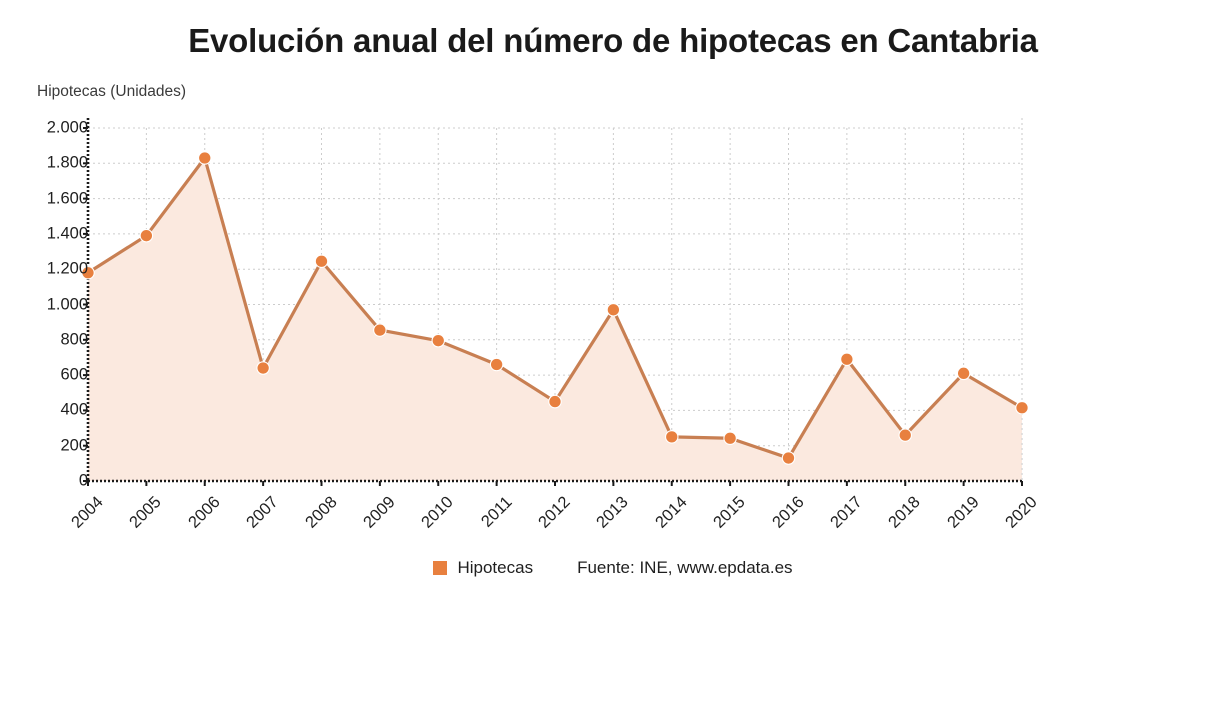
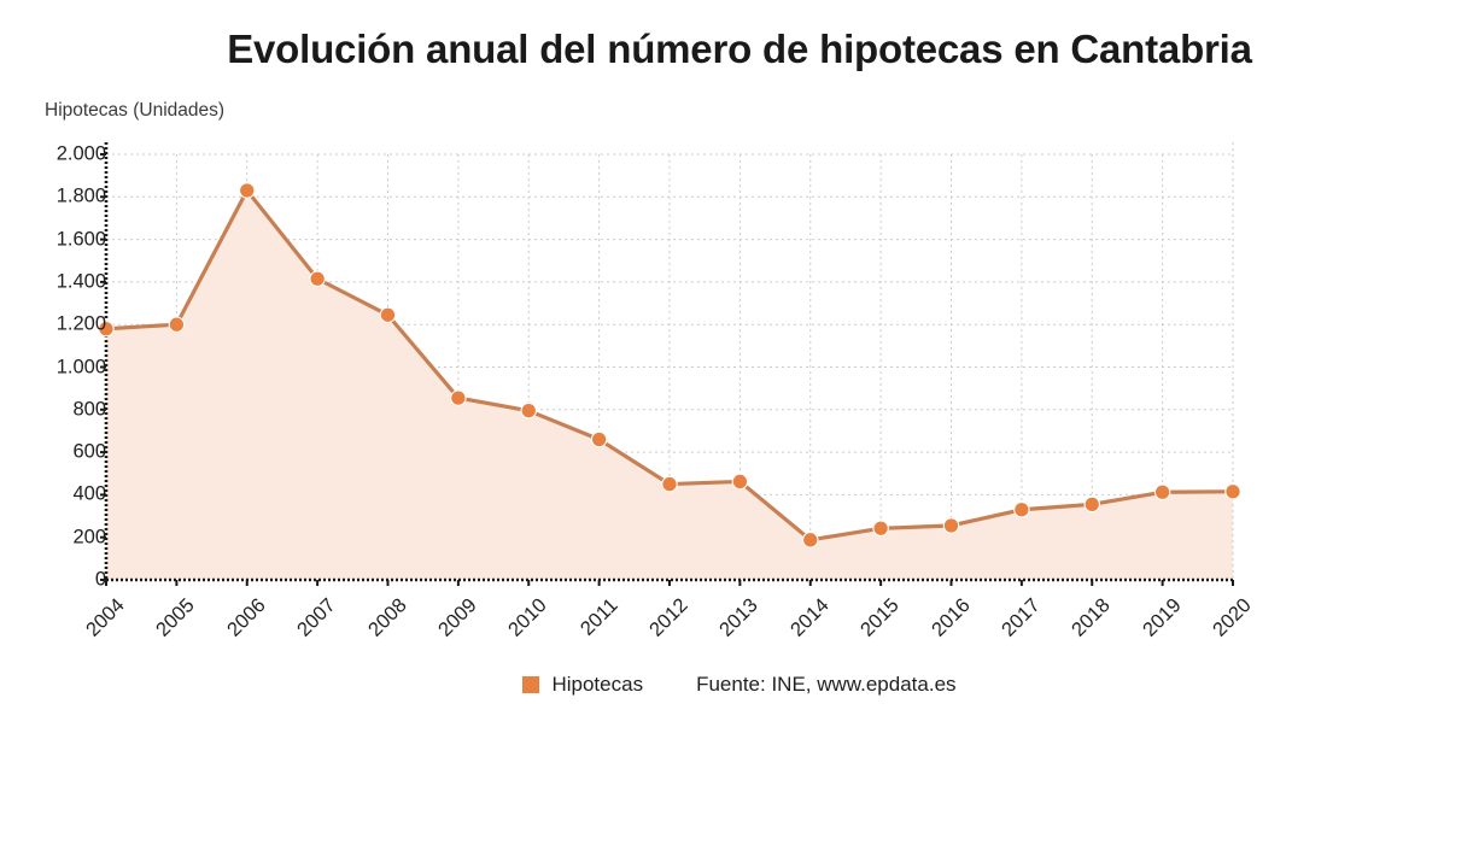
2005: 1390 -> 1200
2007: 640 -> 1420
2013: 970 -> 460
2014: 250 -> 190
2016: 130 -> 260
2017: 690 -> 330
2018: 260 -> 360
2019: 610 -> 410
